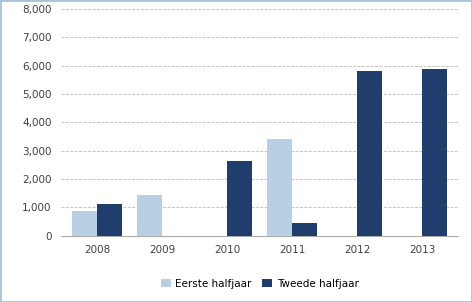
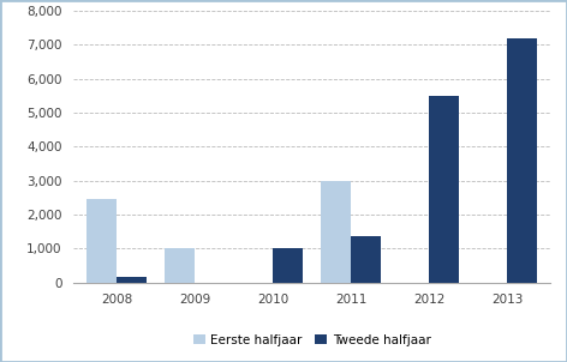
Eerste halfjaar/2008: 850 -> 2,450
Tweede halfjaar/2008: 1,100 -> 150
Eerste halfjaar/2009: 1,450 -> 1,000
Tweede halfjaar/2010: 2,650 -> 1,000
Eerste halfjaar/2011: 3,400 -> 3,000
Tweede halfjaar/2011: 450 -> 1,380
Tweede halfjaar/2012: 5,800 -> 5,500
Tweede halfjaar/2013: 5,900 -> 7,200
